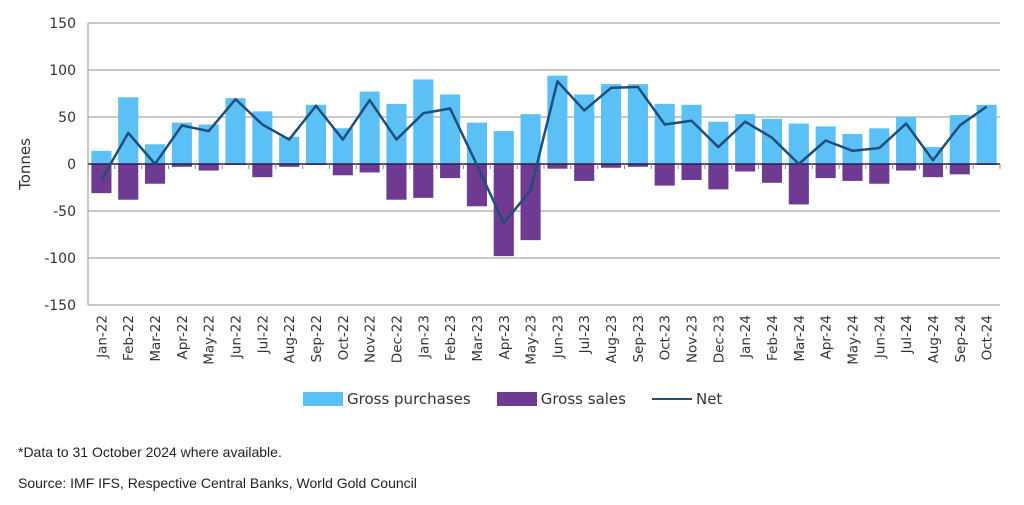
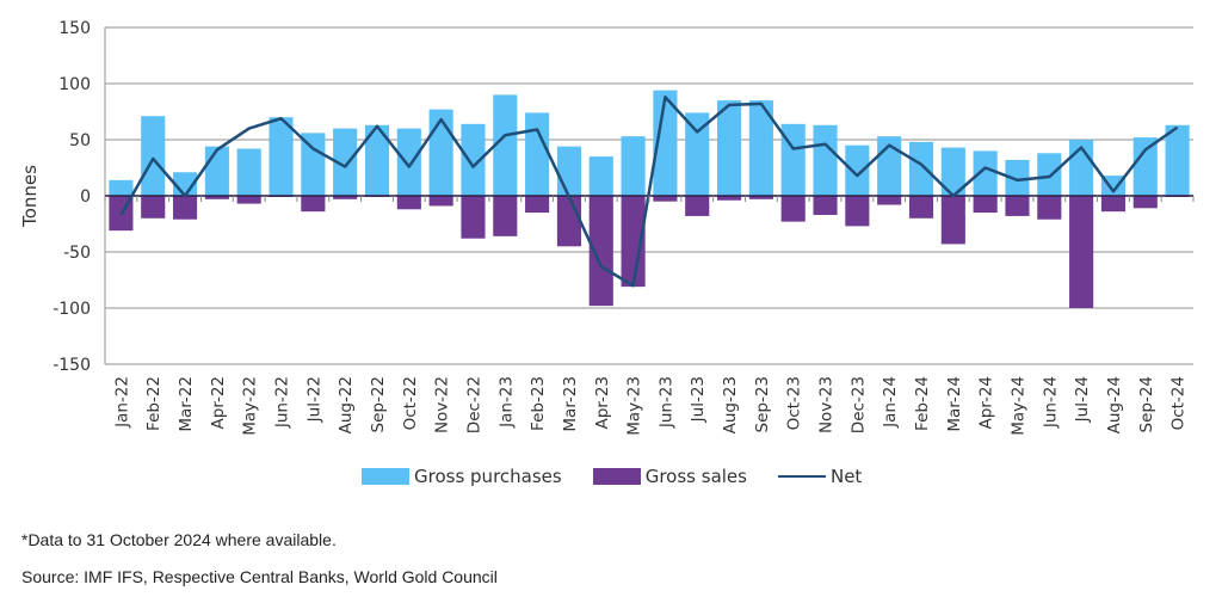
Gross sales/Feb-22: -40 -> -20
Net/May-22: 40 -> 60
Gross purchases/Aug-22: 30 -> 60
Gross purchases/Oct-22: 40 -> 60
Net/May-23: -30 -> -80
Gross sales/Jul-24: -10 -> -100
